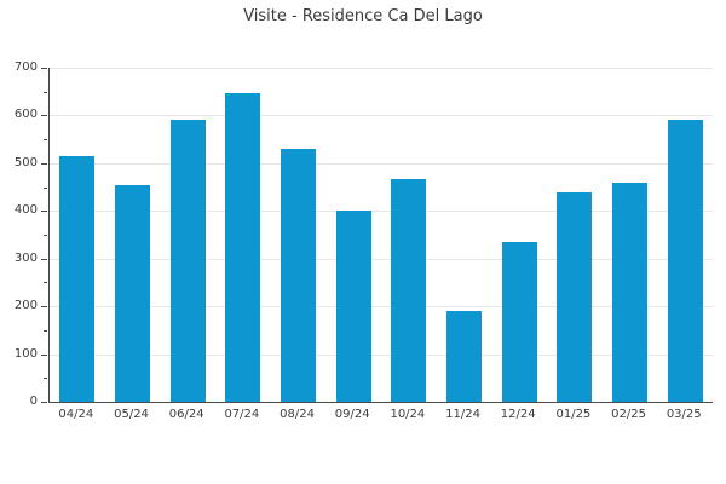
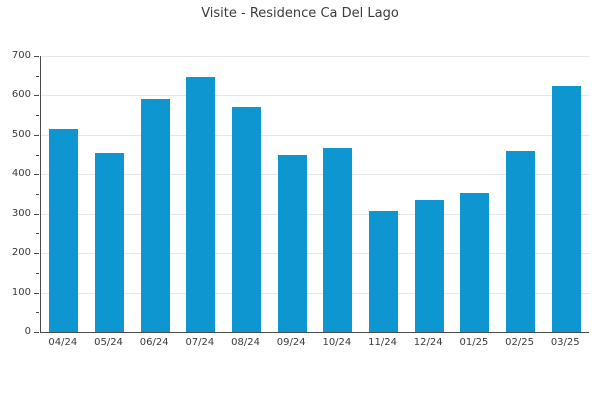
08/24: 530 -> 570
09/24: 400 -> 450
11/24: 190 -> 310
01/25: 440 -> 350
03/25: 590 -> 620
